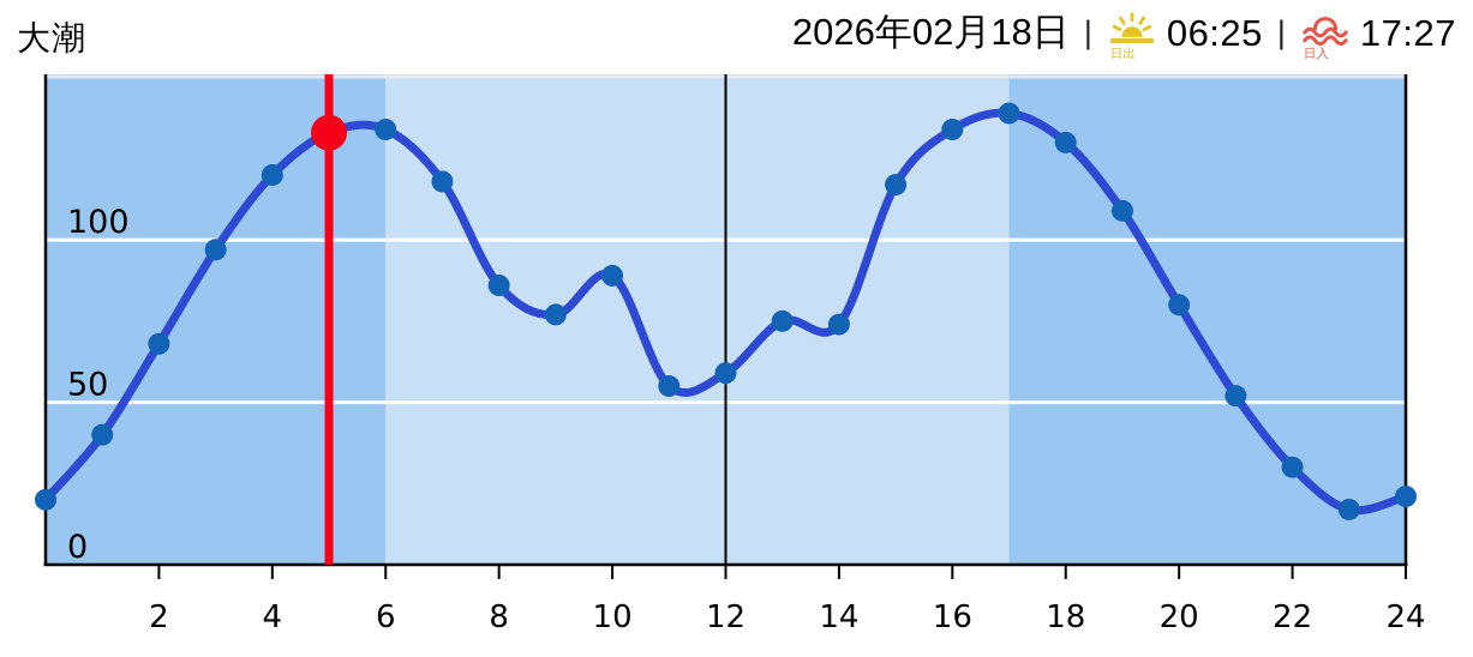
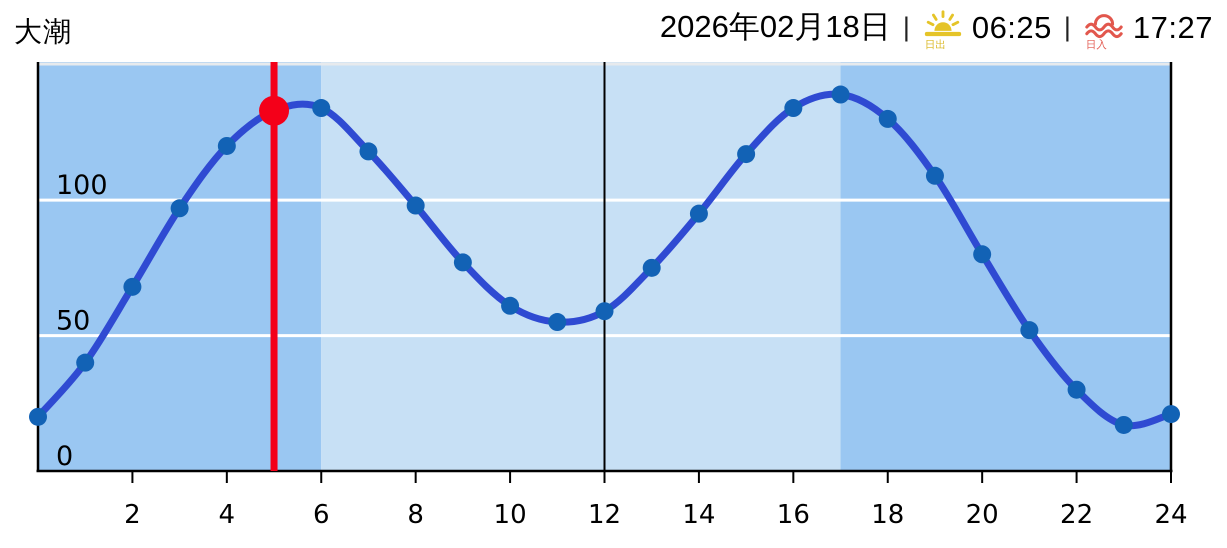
8: 86 -> 98
10: 89 -> 61
14: 74 -> 95
